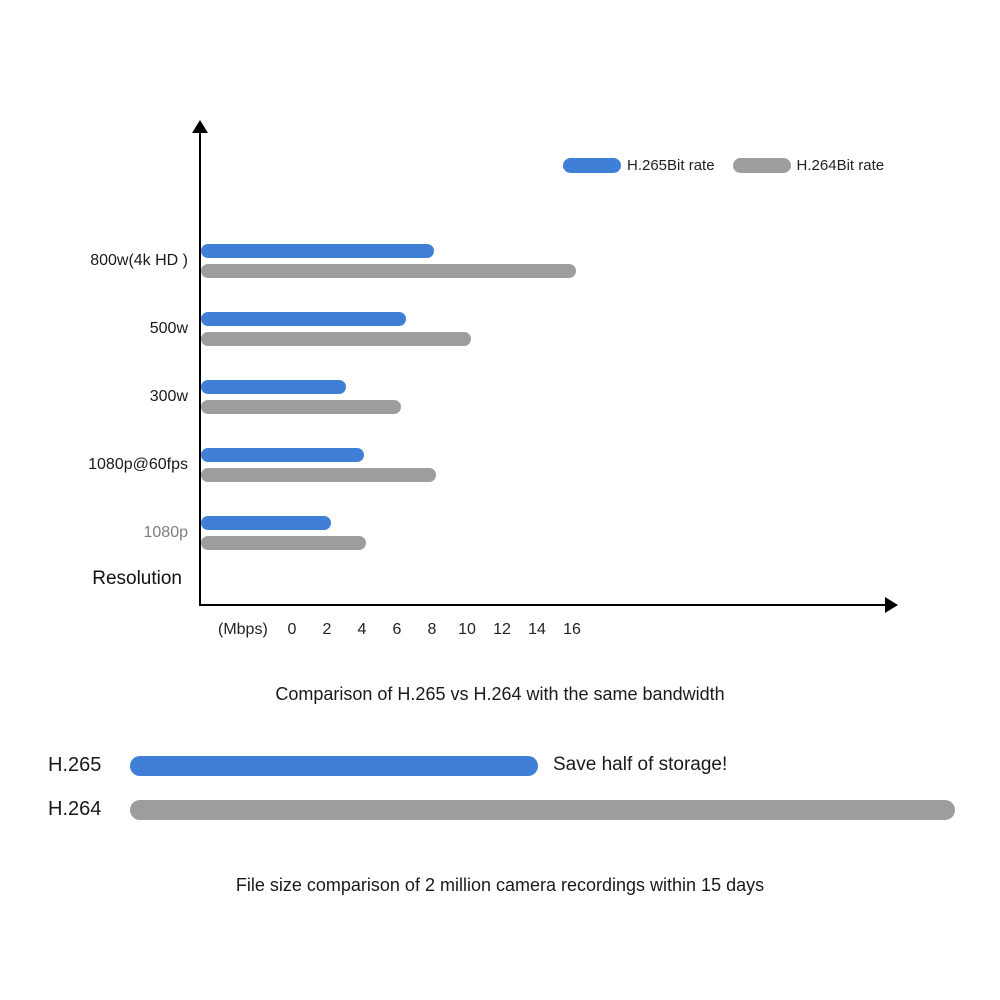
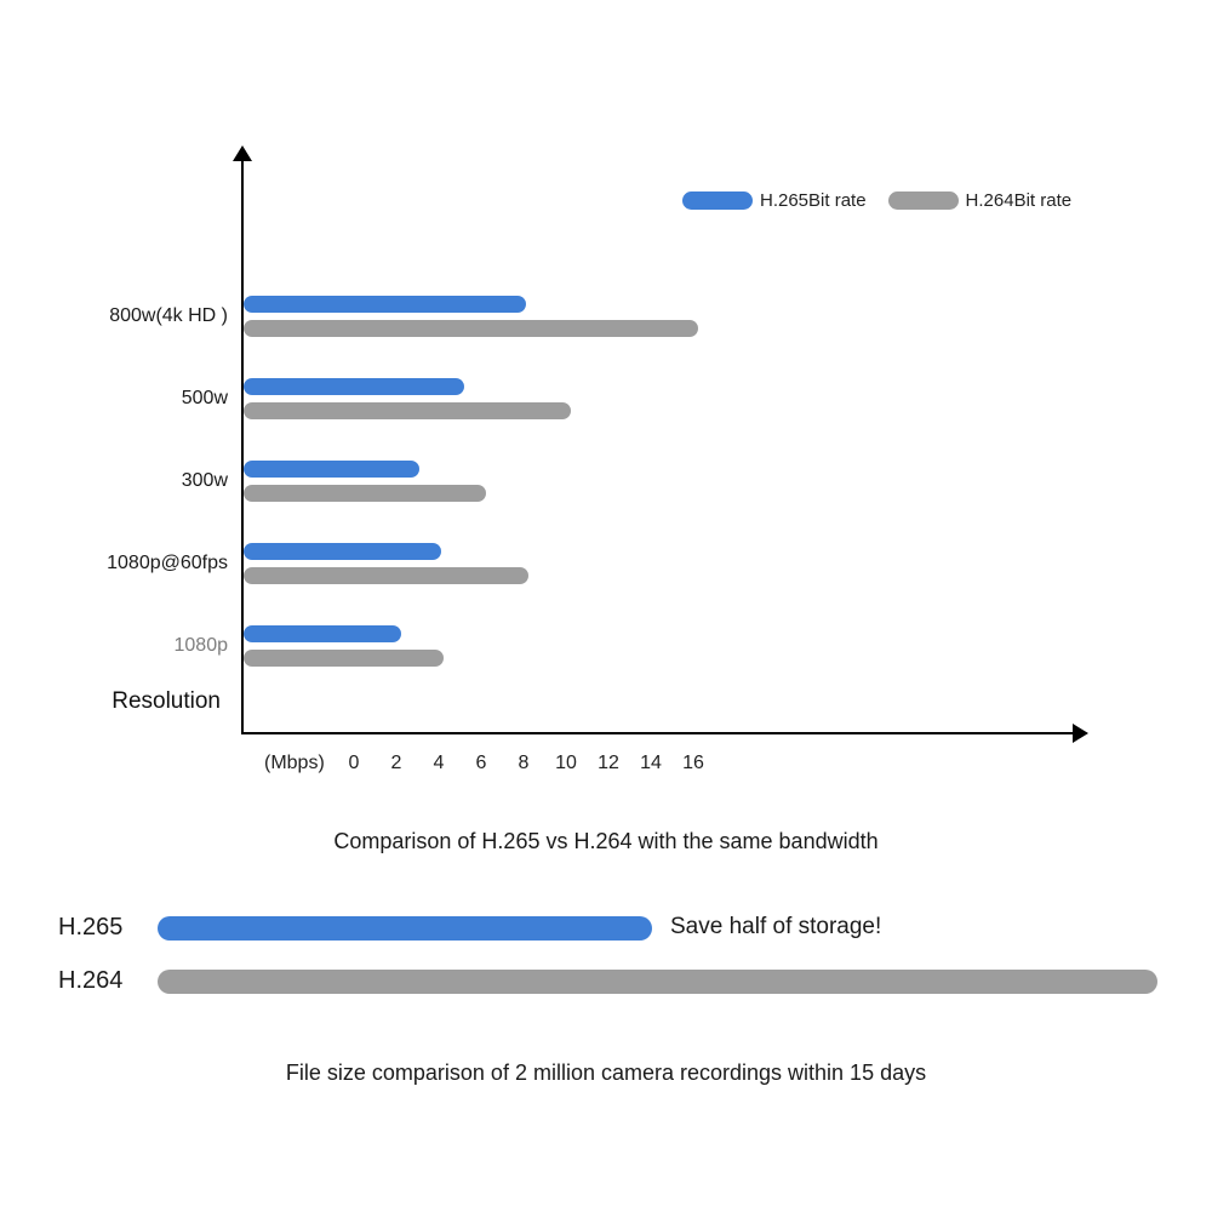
H.265Bit rate/500w: 6.5 -> 5.2
